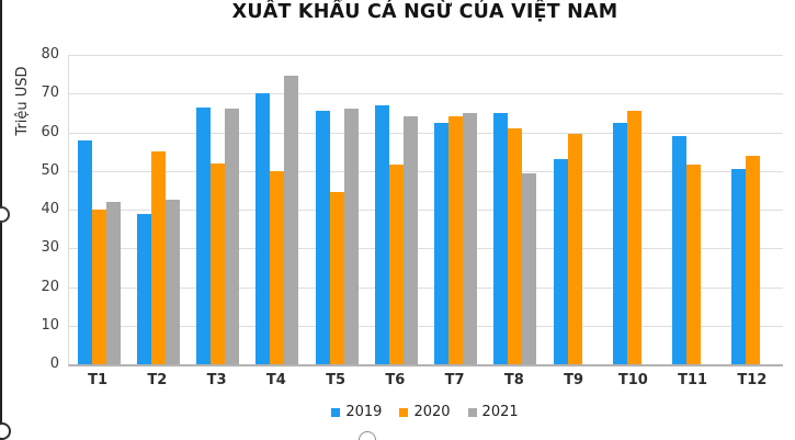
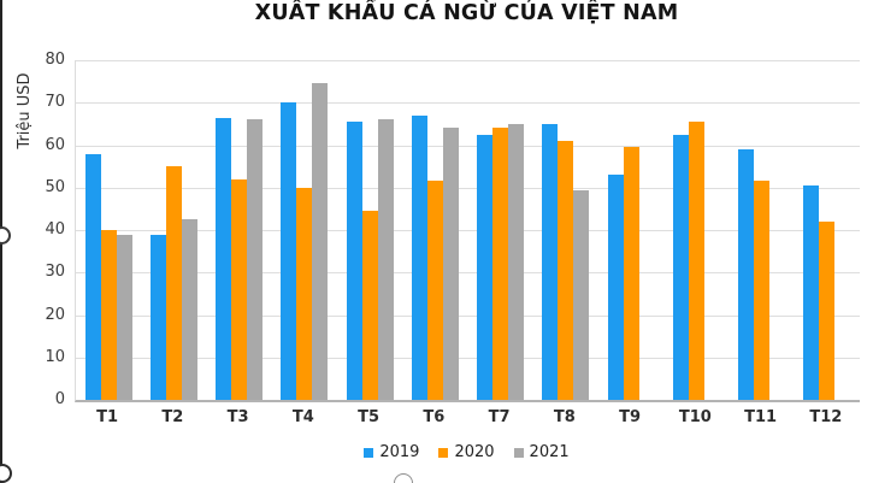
2021/T1: 42 -> 39
2020/T12: 54 -> 42
